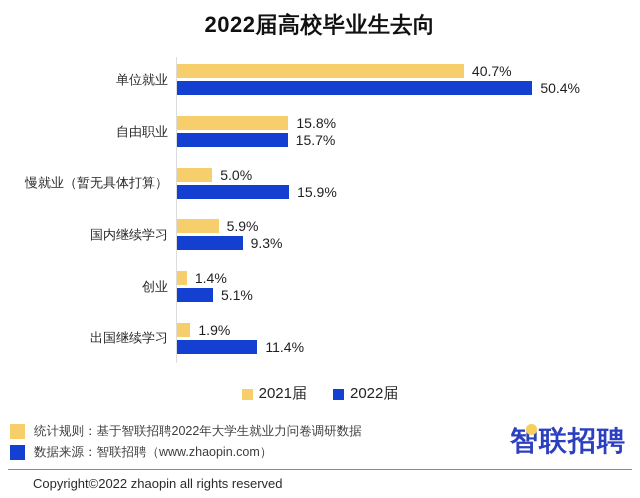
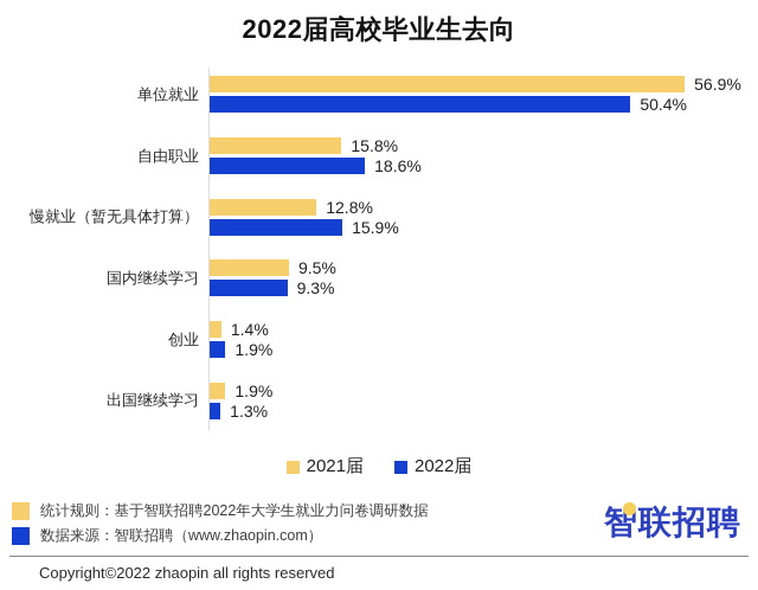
2021届/单位就业: 40.7% -> 56.9%
2022届/自由职业: 15.7% -> 18.6%
2021届/慢就业（暂无具体打算）: 5.0% -> 12.8%
2021届/国内继续学习: 5.9% -> 9.5%
2022届/创业: 5.1% -> 1.9%
2022届/出国继续学习: 11.4% -> 1.3%
